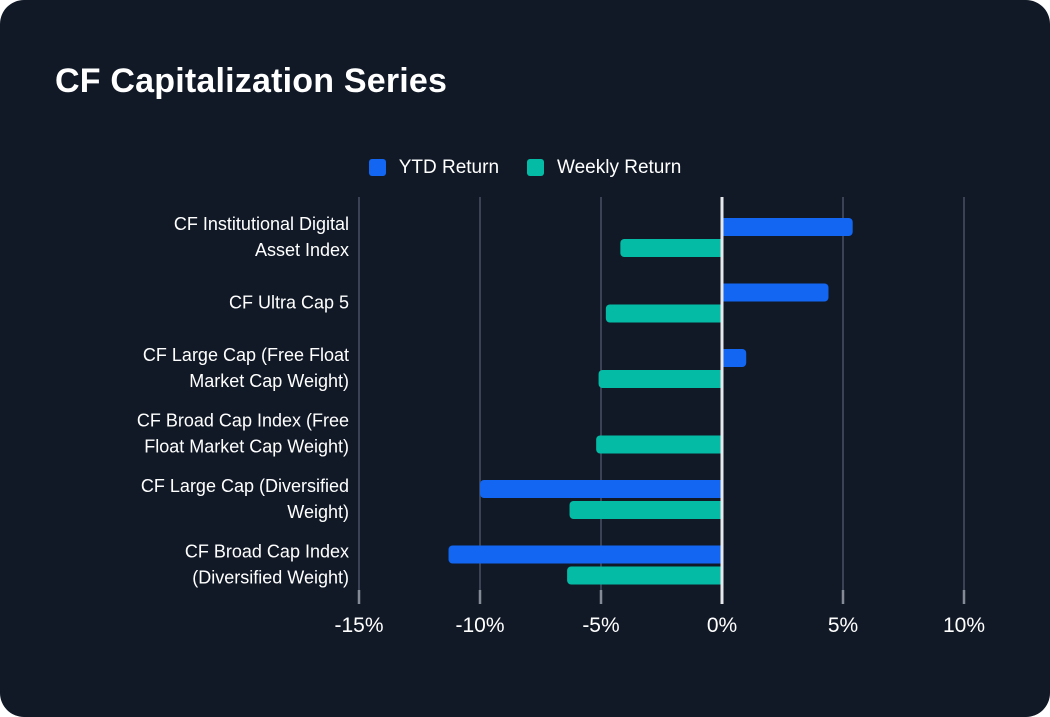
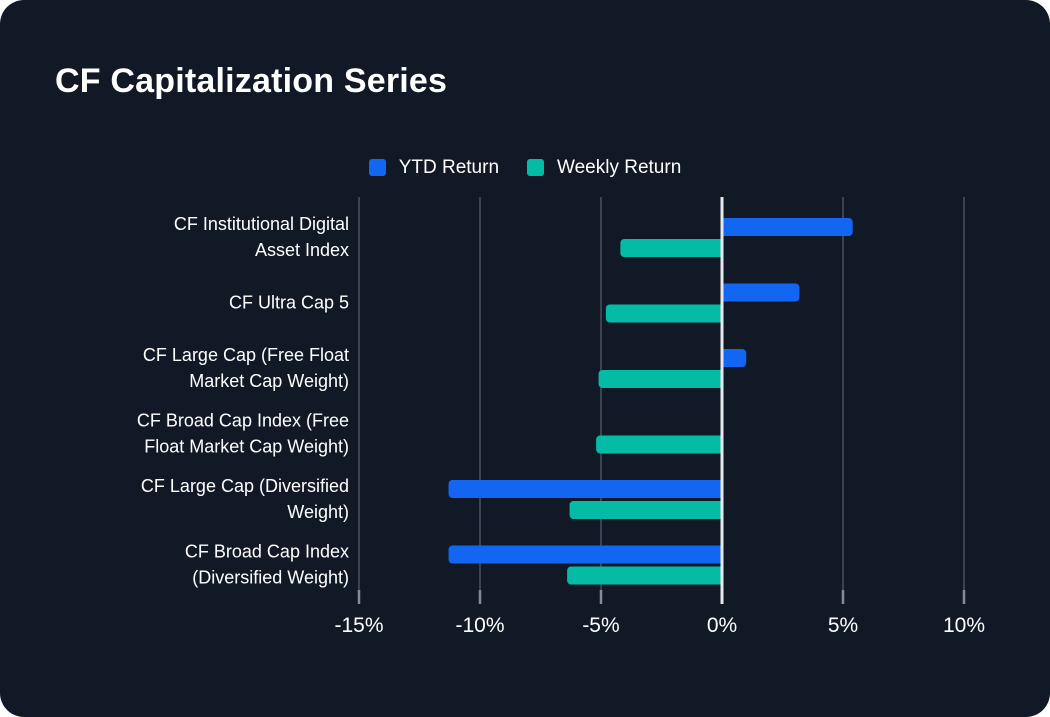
YTD Return/CF Ultra Cap 5: 4.4% -> 3.2%
YTD Return/CF Large Cap (Diversified Weight): -10.0% -> -11.3%
